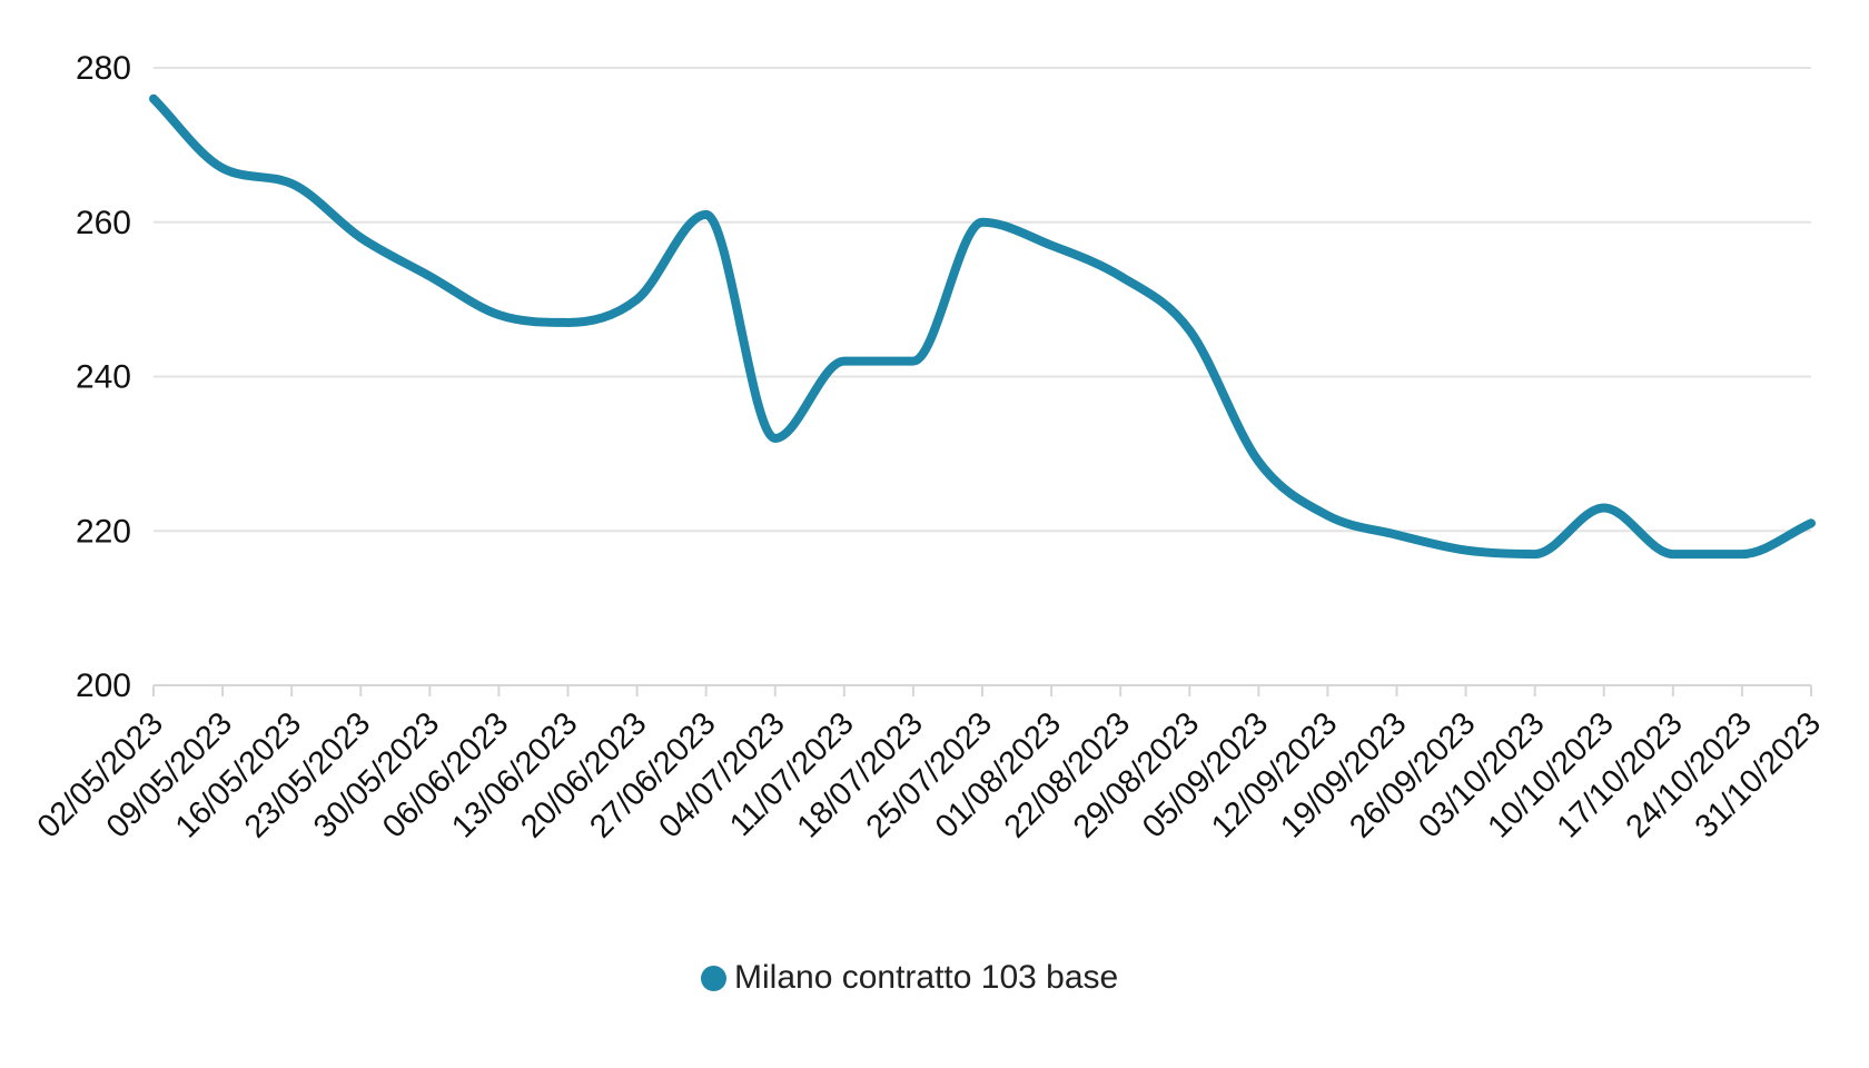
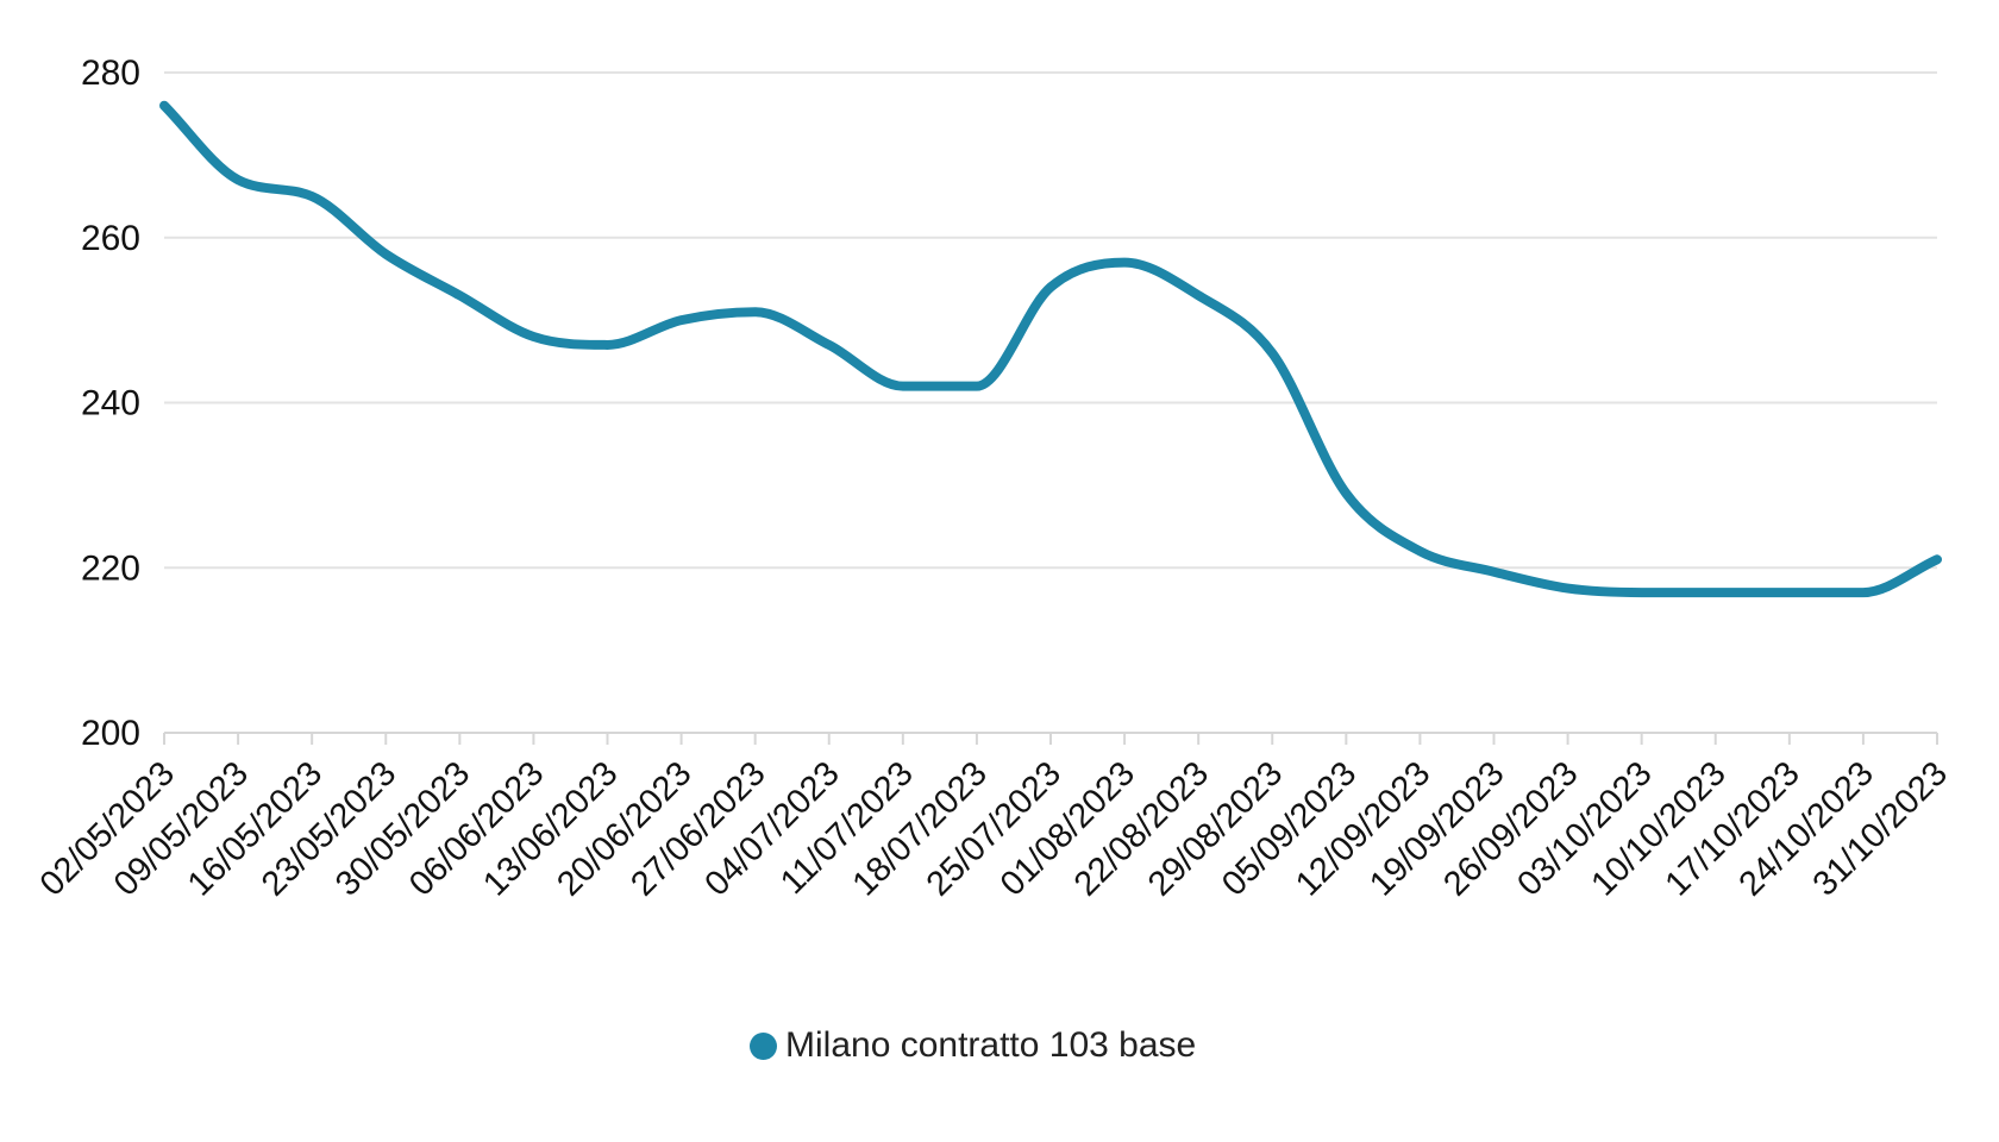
27/06/2023: 261 -> 251
04/07/2023: 232 -> 247
25/07/2023: 260 -> 254
10/10/2023: 223 -> 217
